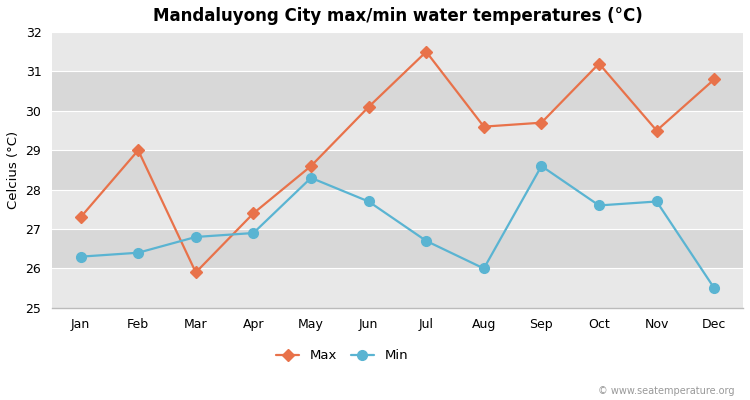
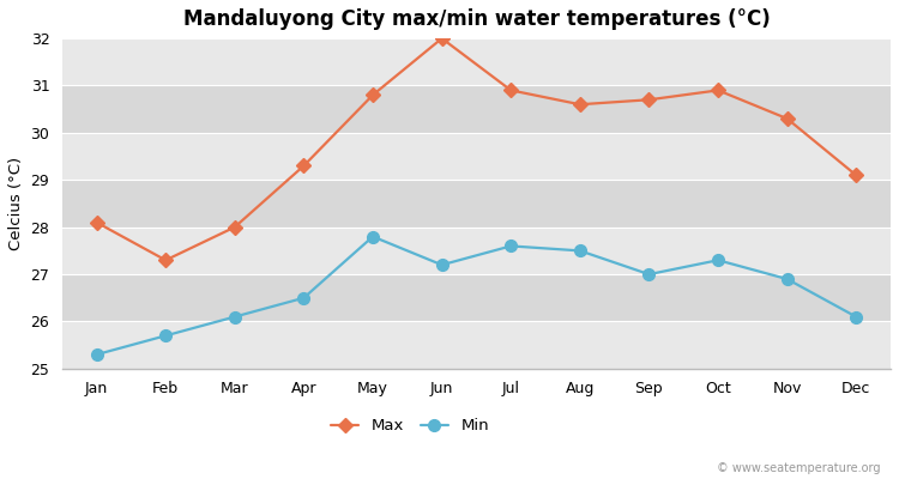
Max/Jan: 27.3 -> 28.1
Min/Jan: 26.3 -> 25.3
Max/Feb: 29.0 -> 27.3
Min/Feb: 26.4 -> 25.7
Max/Mar: 25.9 -> 28.0
Min/Mar: 26.8 -> 26.1
Max/Apr: 27.4 -> 29.3
Min/Apr: 26.9 -> 26.5
Max/May: 28.6 -> 30.8
Min/May: 28.3 -> 27.8
Max/Jun: 30.1 -> 32.0
Min/Jun: 27.7 -> 27.2
Max/Jul: 31.5 -> 30.9
Min/Jul: 26.7 -> 27.6
Max/Aug: 29.6 -> 30.6
Min/Aug: 26.0 -> 27.5
Max/Sep: 29.7 -> 30.7
Min/Sep: 28.6 -> 27.0
Max/Oct: 31.2 -> 30.9
Min/Oct: 27.6 -> 27.3
Max/Nov: 29.5 -> 30.3
Min/Nov: 27.7 -> 26.9
Max/Dec: 30.8 -> 29.1
Min/Dec: 25.5 -> 26.1
